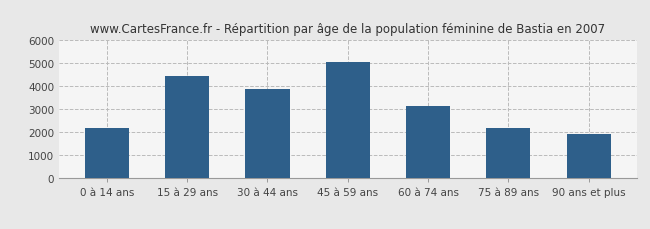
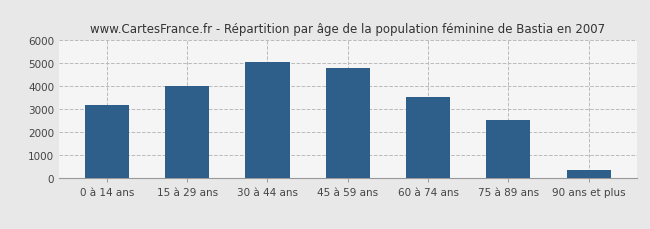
0 à 14 ans: 2200 -> 3200
15 à 29 ans: 4450 -> 4000
30 à 44 ans: 3900 -> 5050
45 à 59 ans: 5050 -> 4800
60 à 74 ans: 3150 -> 3550
75 à 89 ans: 2200 -> 2520
90 ans et plus: 1950 -> 380
